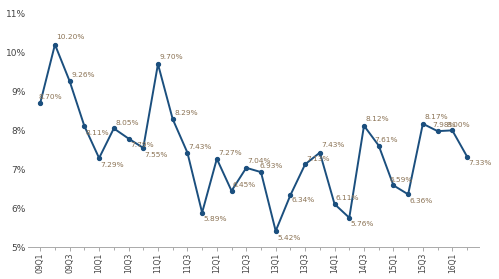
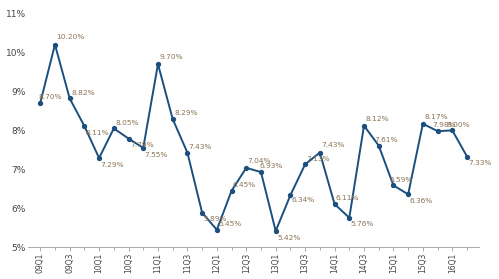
09Q3: 9.26% -> 8.82%
12Q1: 7.27% -> 5.45%
